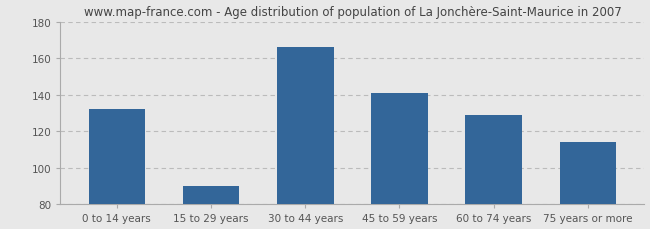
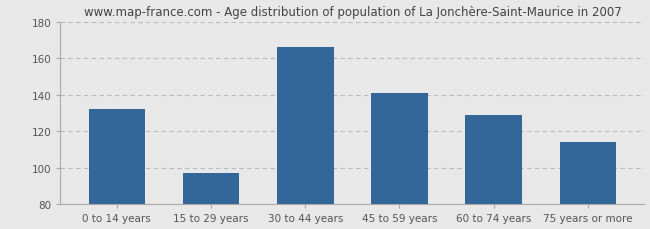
15 to 29 years: 90 -> 97
